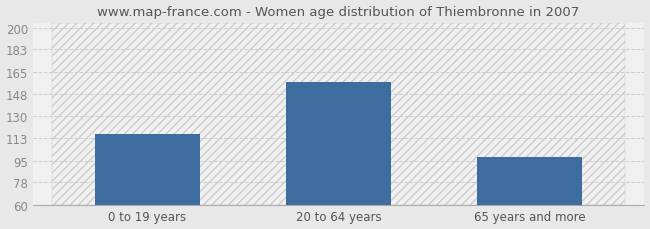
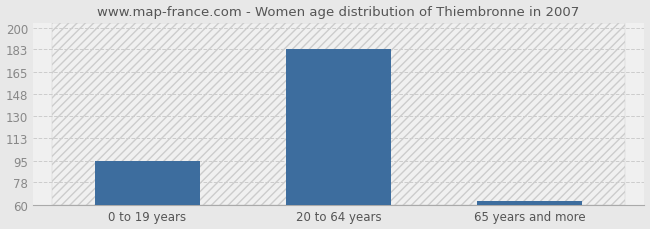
0 to 19 years: 116 -> 95
20 to 64 years: 157 -> 183
65 years and more: 98 -> 63
